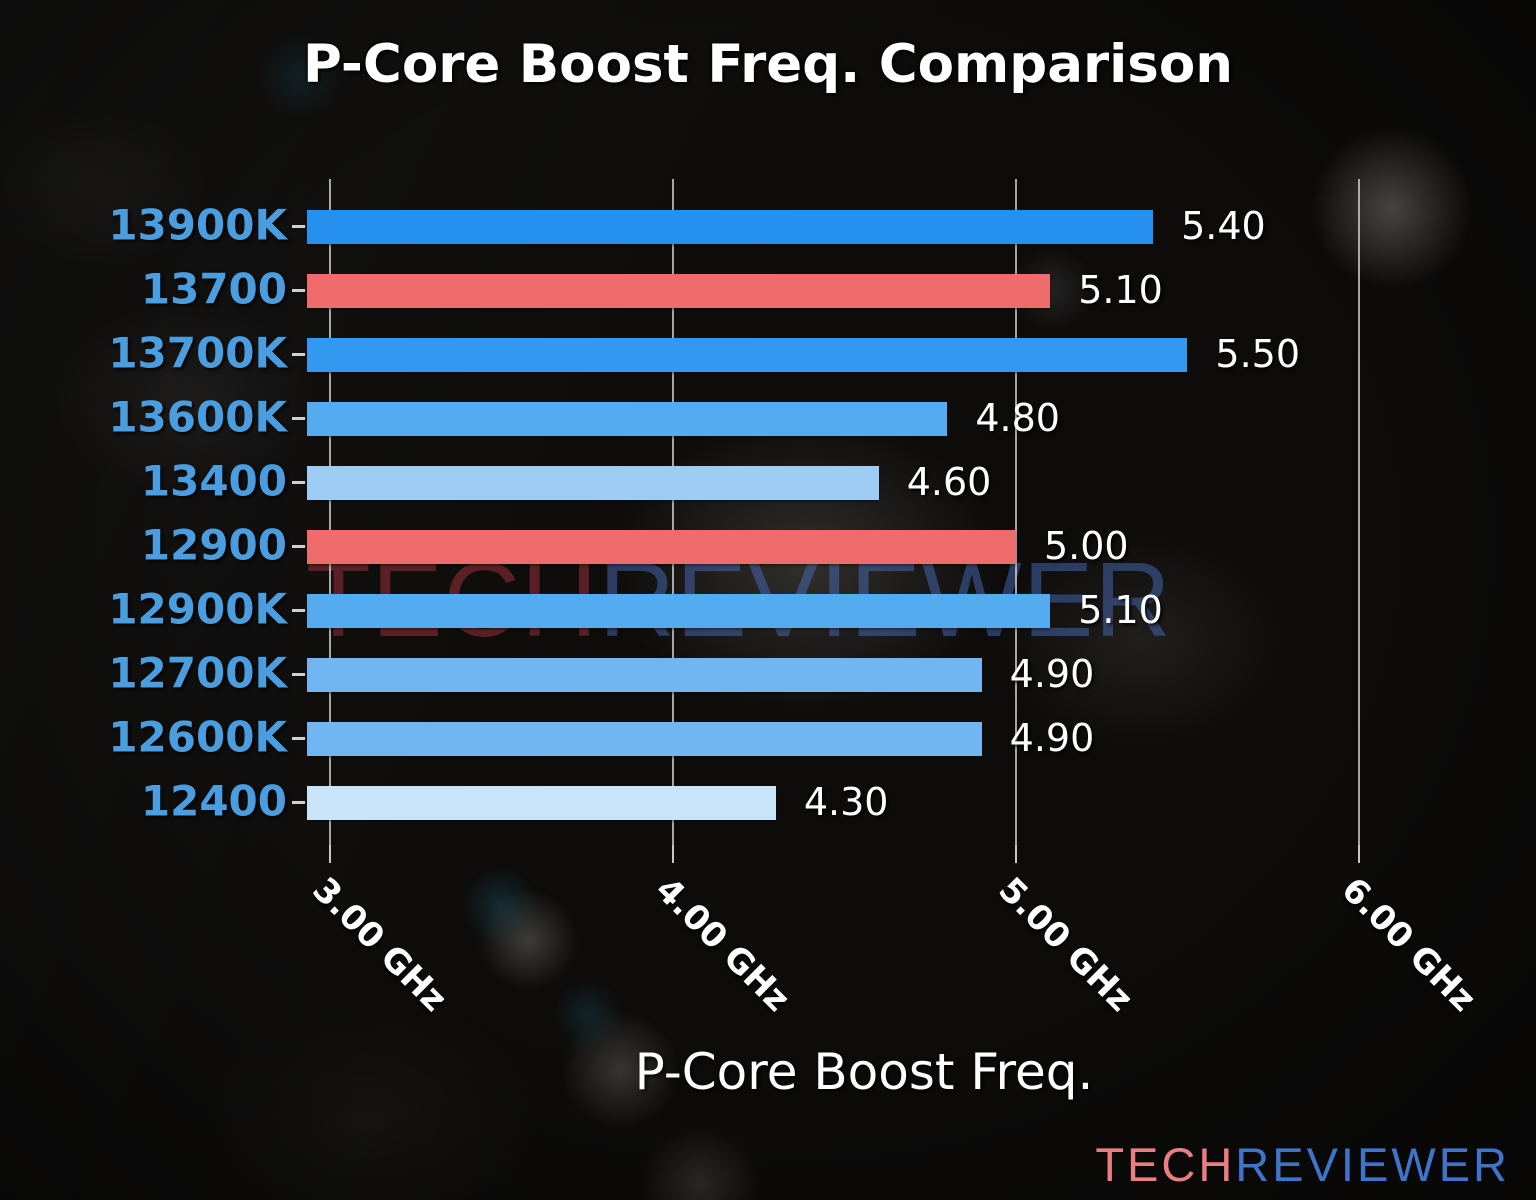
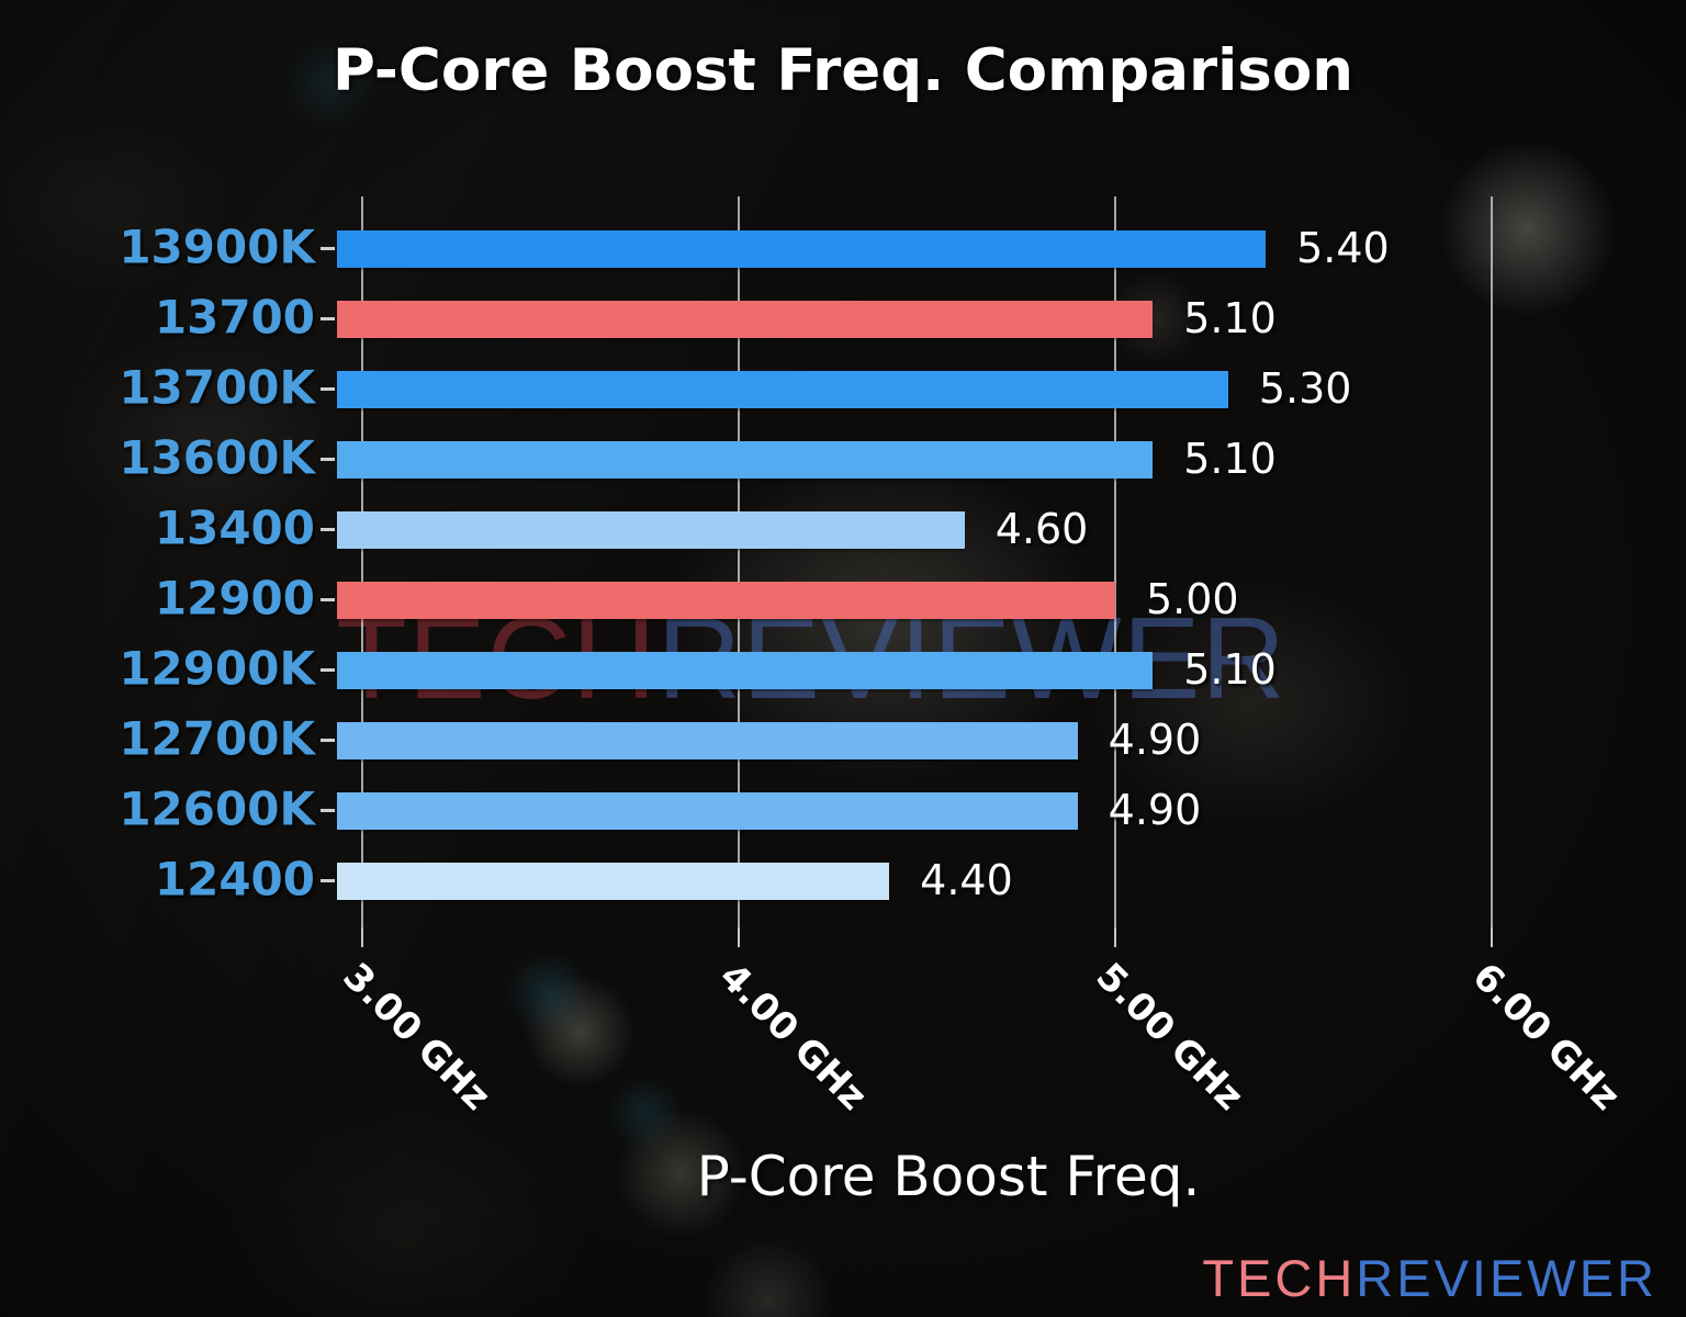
13700K: 5.50 -> 5.30
13600K: 4.80 -> 5.10
12400: 4.30 -> 4.40
